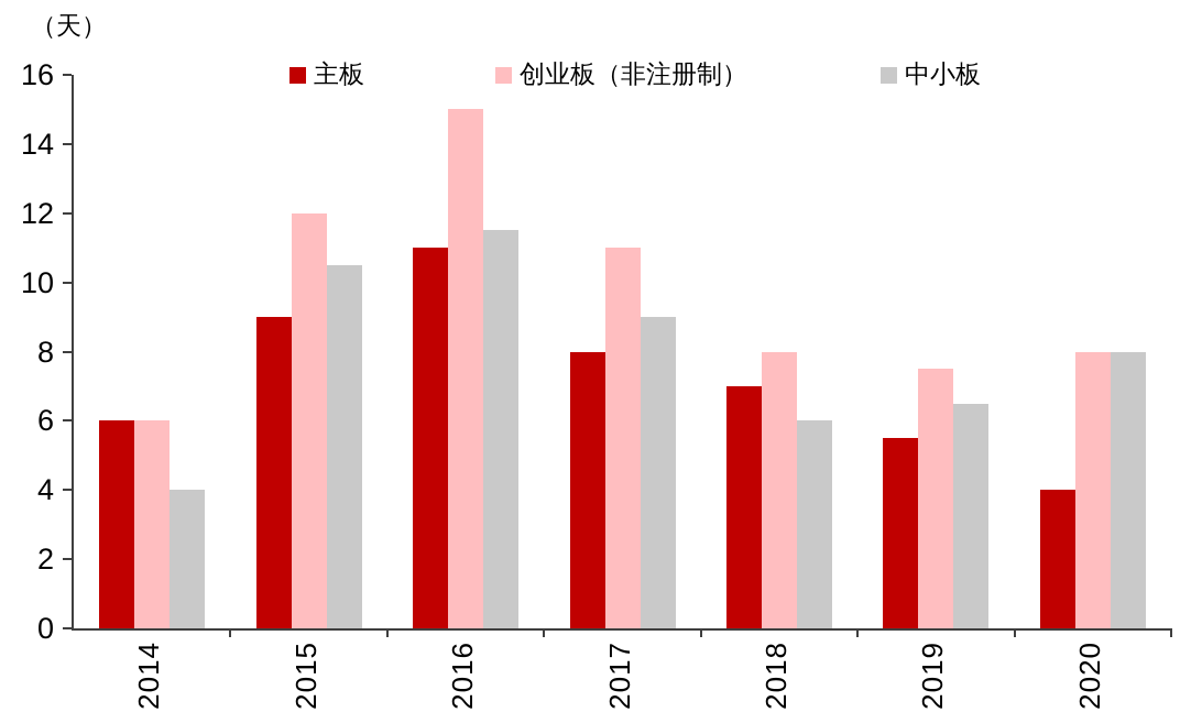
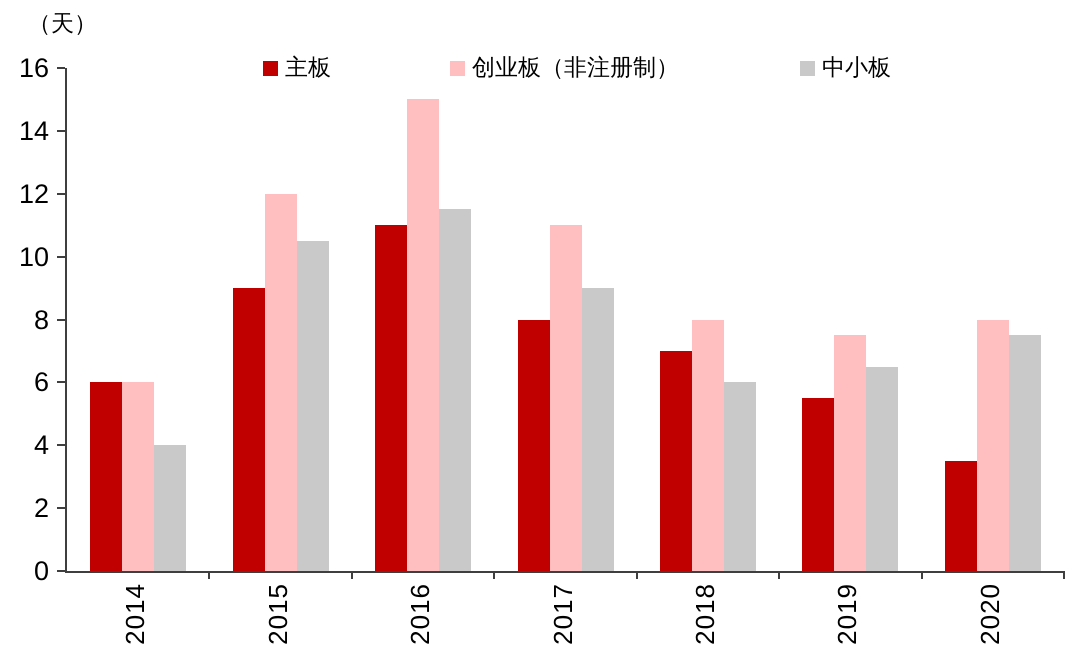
主板/2020: 4.0 -> 3.5
中小板/2020: 8.0 -> 7.5
